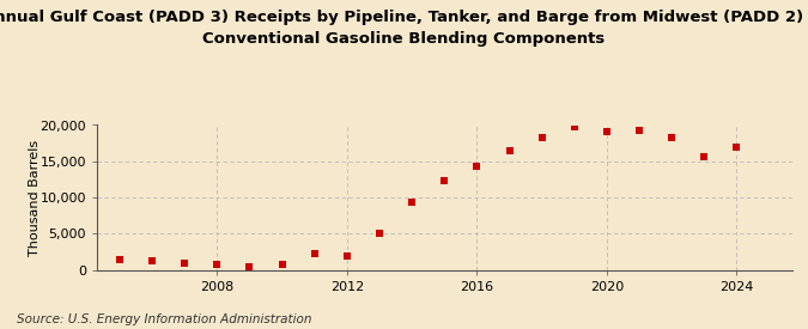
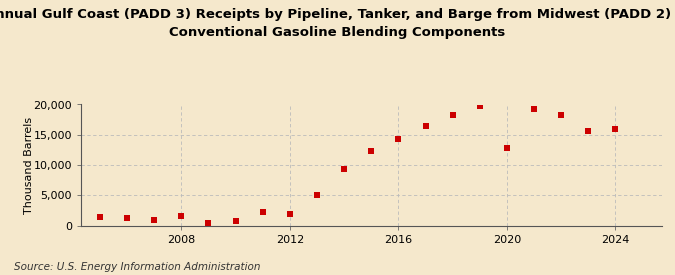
2008: 700 -> 1,600
2020: 19,100 -> 12,800
2024: 16,900 -> 16,000
